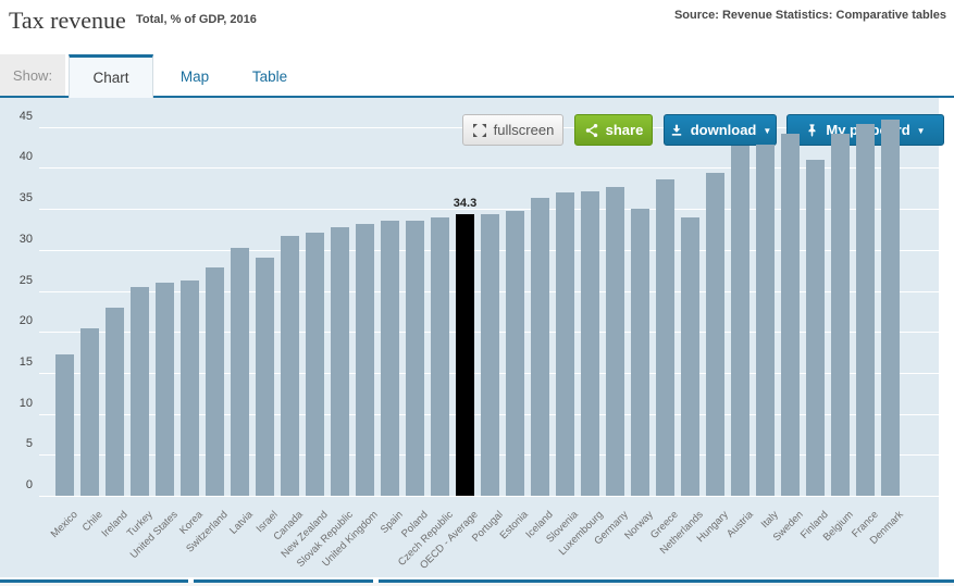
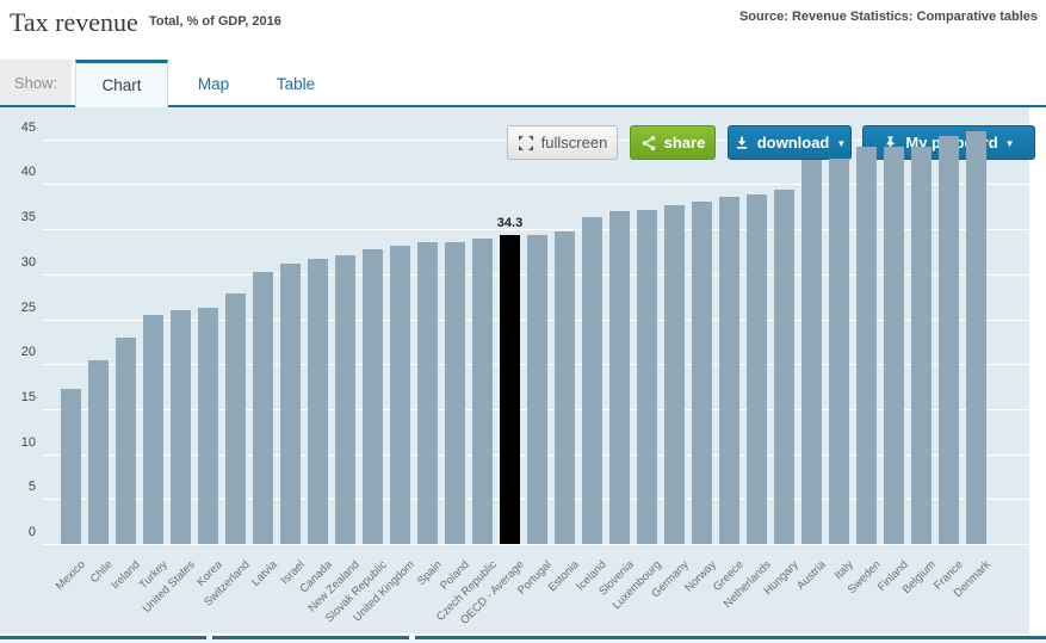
Israel: 29 -> 31
Norway: 35 -> 38
Netherlands: 34 -> 39
Finland: 41 -> 44
